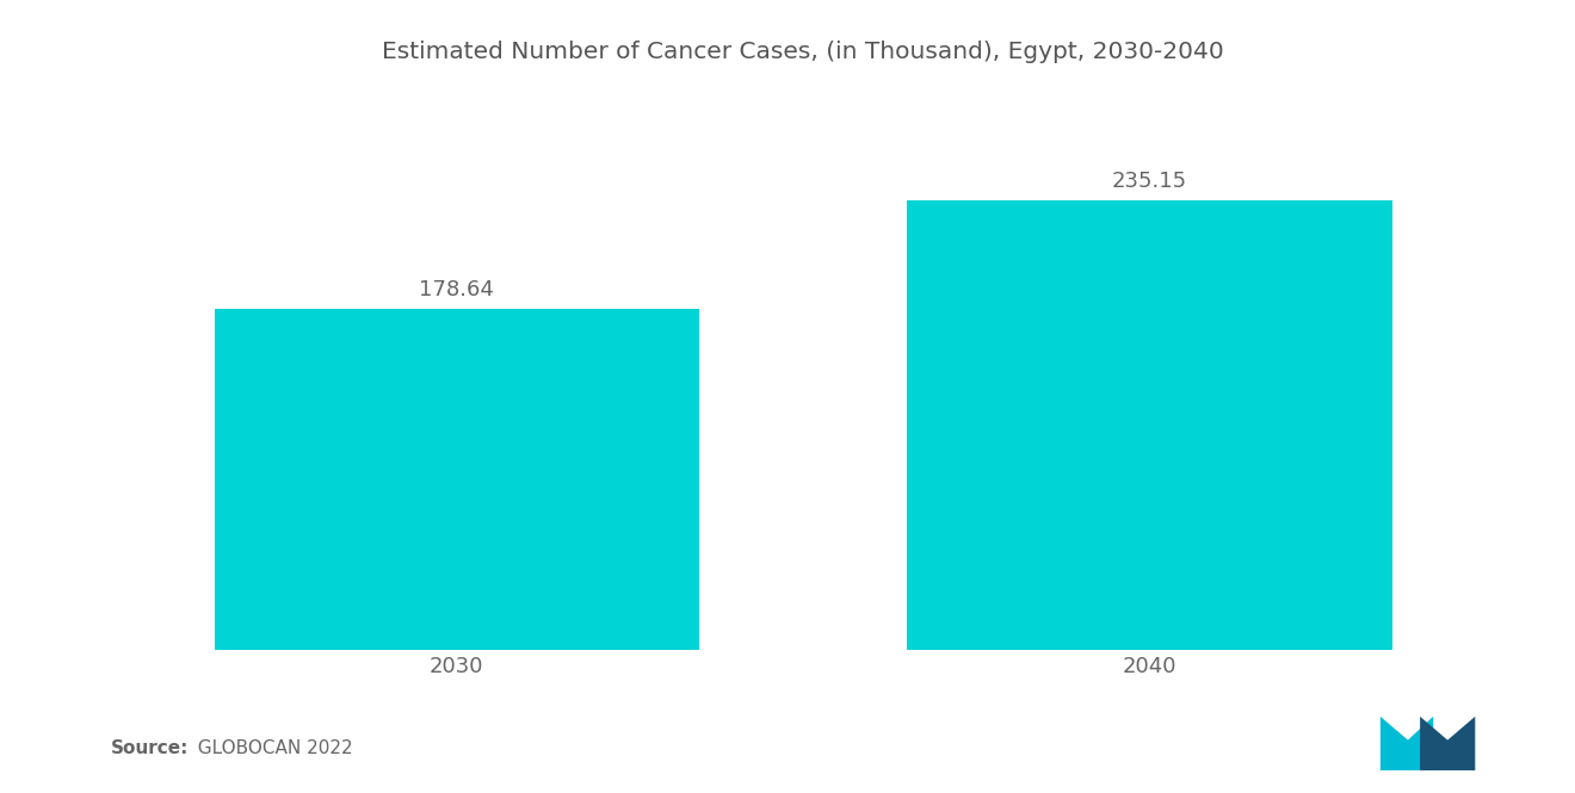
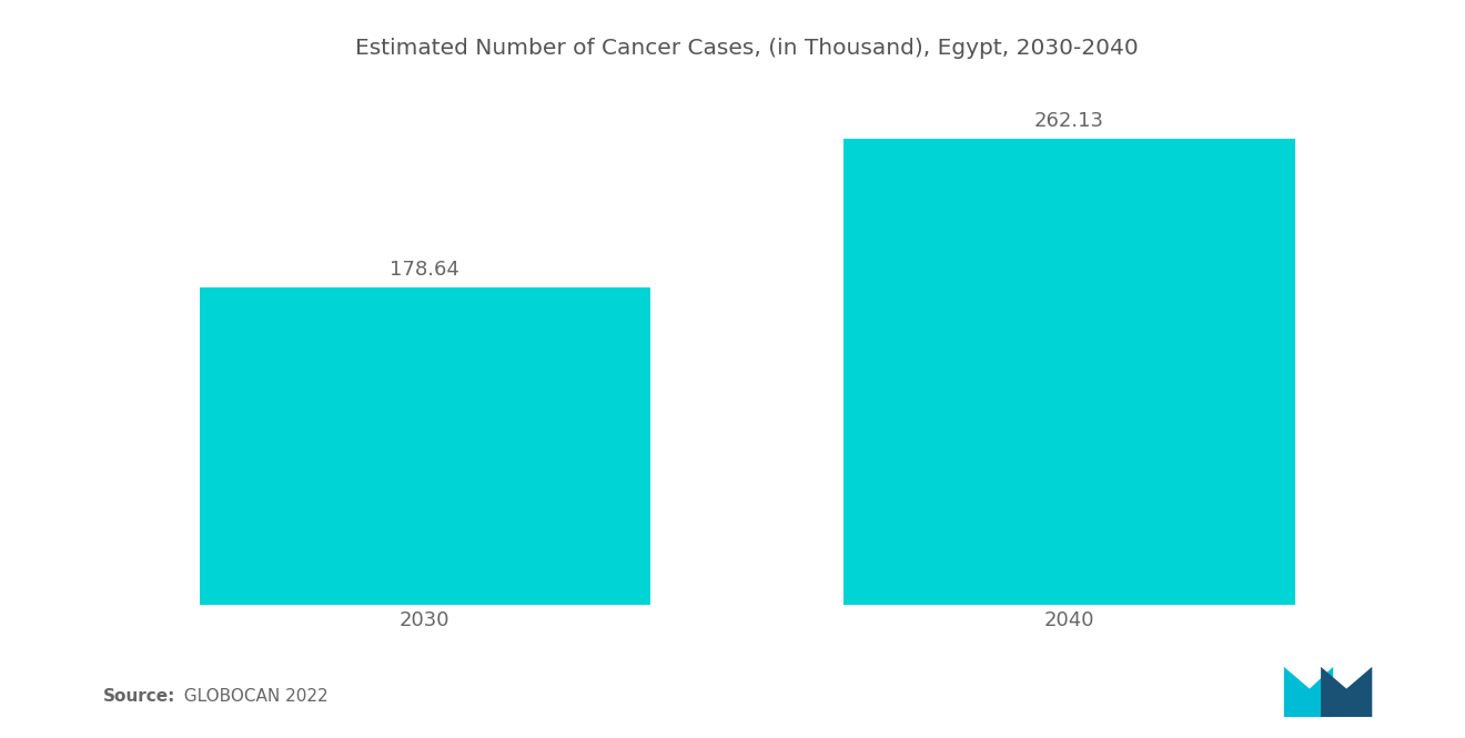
2040: 235.15 -> 262.13
